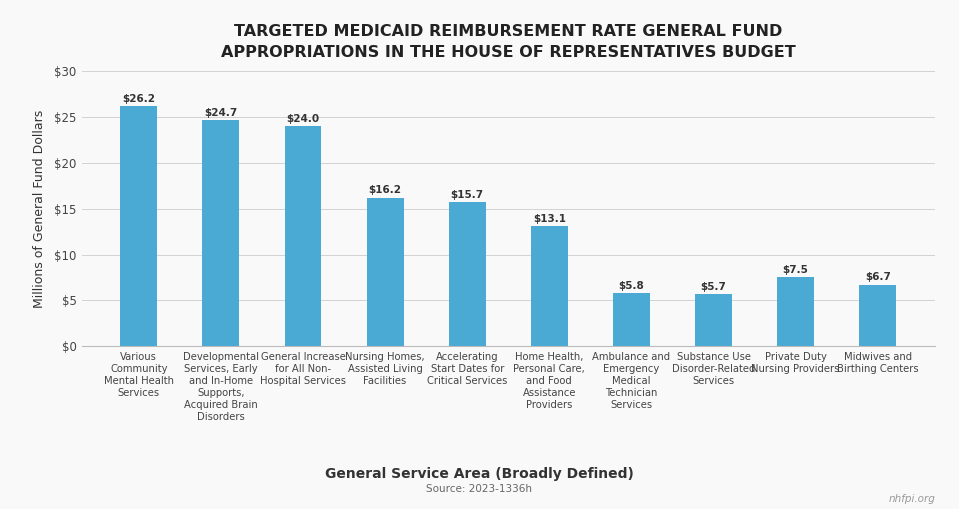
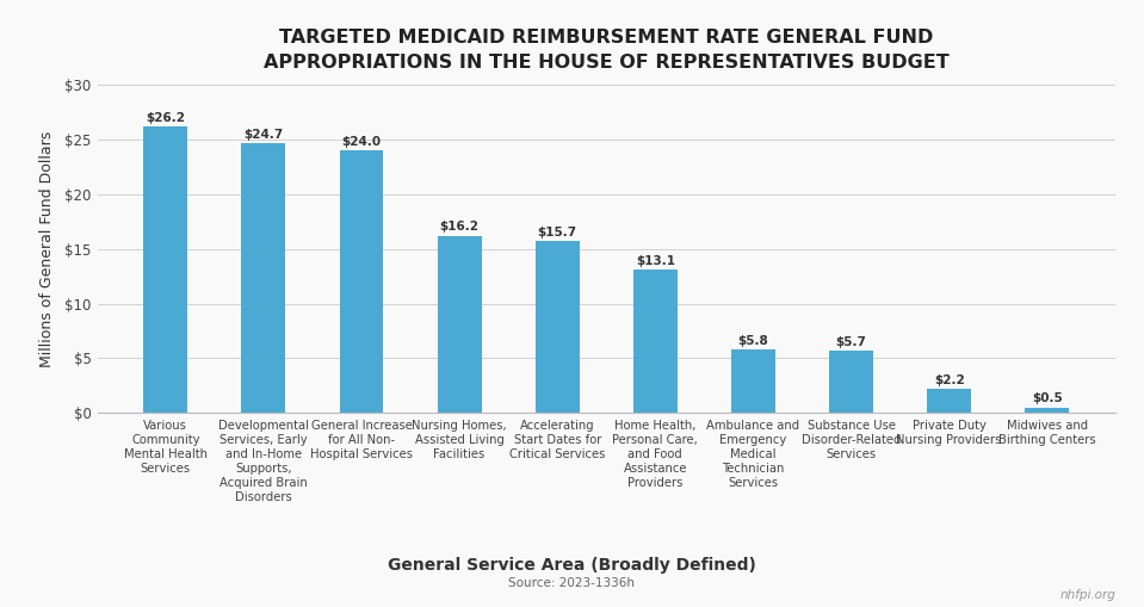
Private Duty Nursing Providers: $7.5 -> $2.2
Midwives and Birthing Centers: $6.7 -> $0.5
